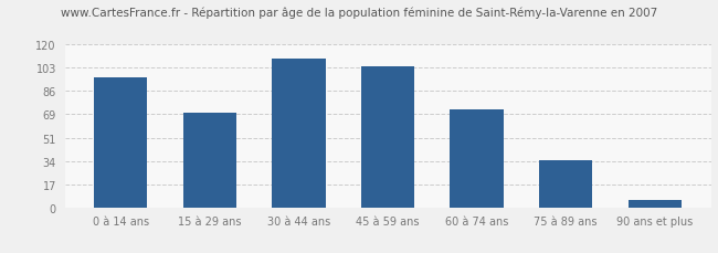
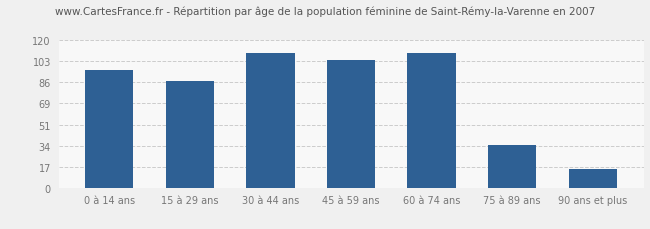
15 à 29 ans: 70 -> 87
60 à 74 ans: 72 -> 110
90 ans et plus: 5 -> 15
